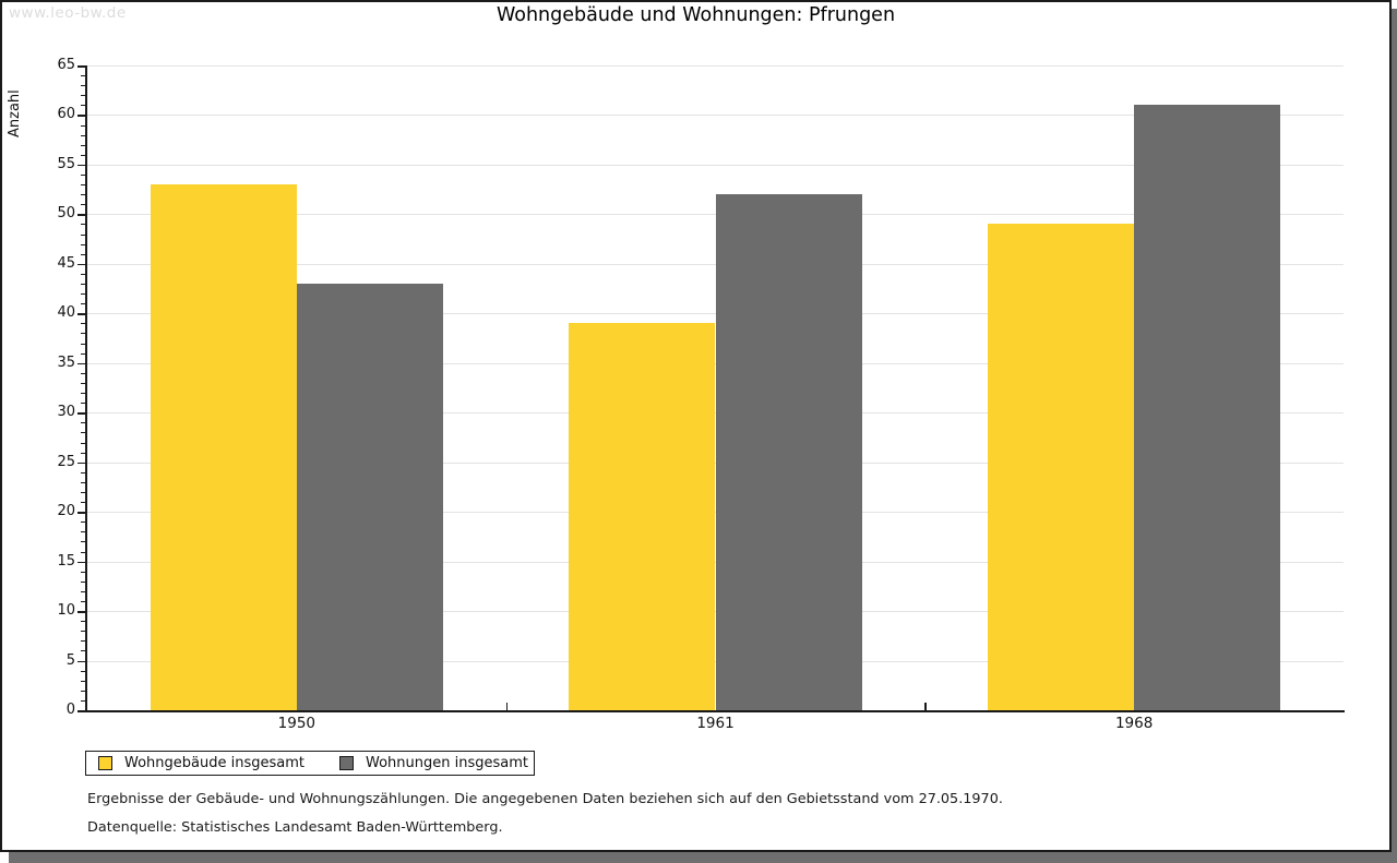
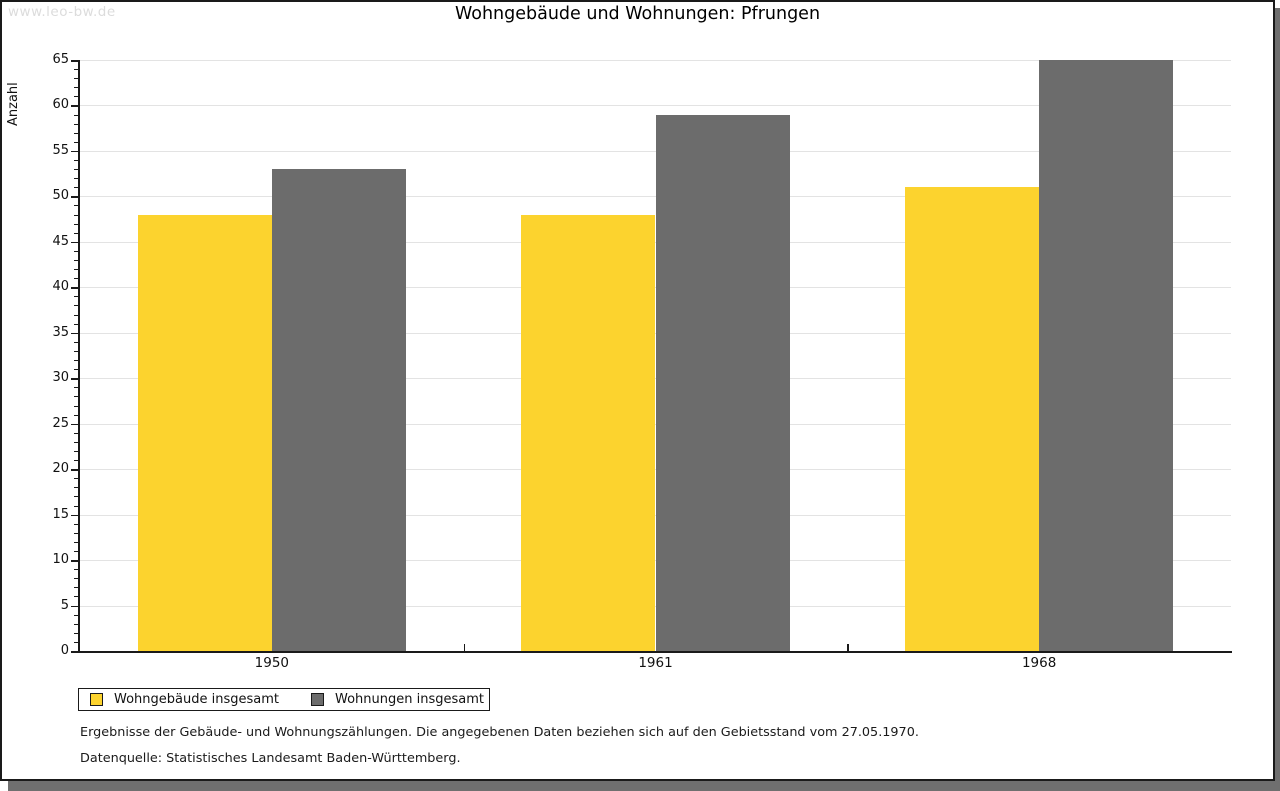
Wohngebäude insgesamt/1950: 53 -> 48
Wohnungen insgesamt/1950: 43 -> 53
Wohngebäude insgesamt/1961: 39 -> 48
Wohnungen insgesamt/1961: 52 -> 59
Wohngebäude insgesamt/1968: 49 -> 51
Wohnungen insgesamt/1968: 61 -> 65
